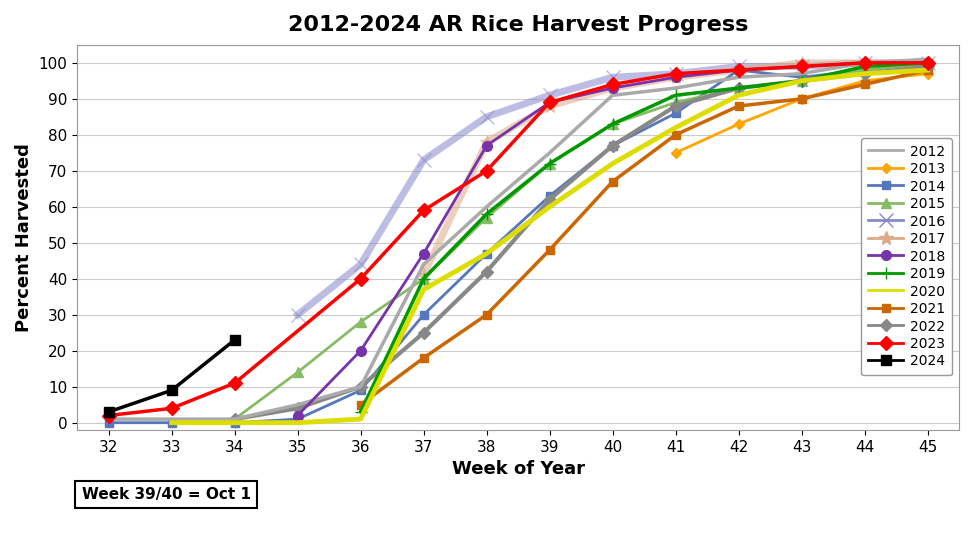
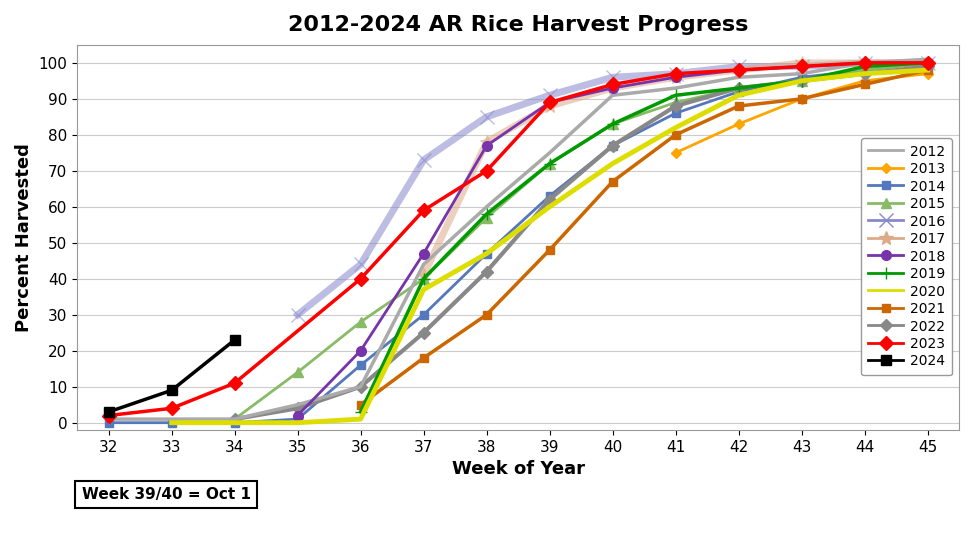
2014/36: 9 -> 16
2014/42: 98 -> 92
